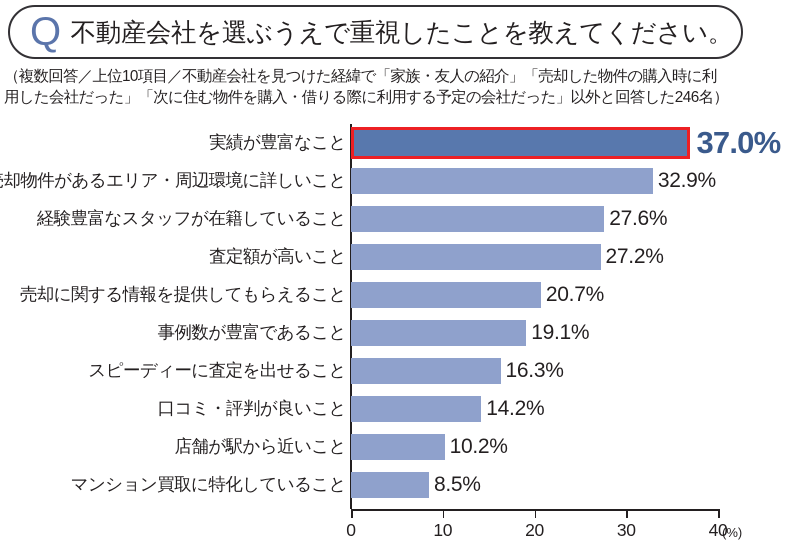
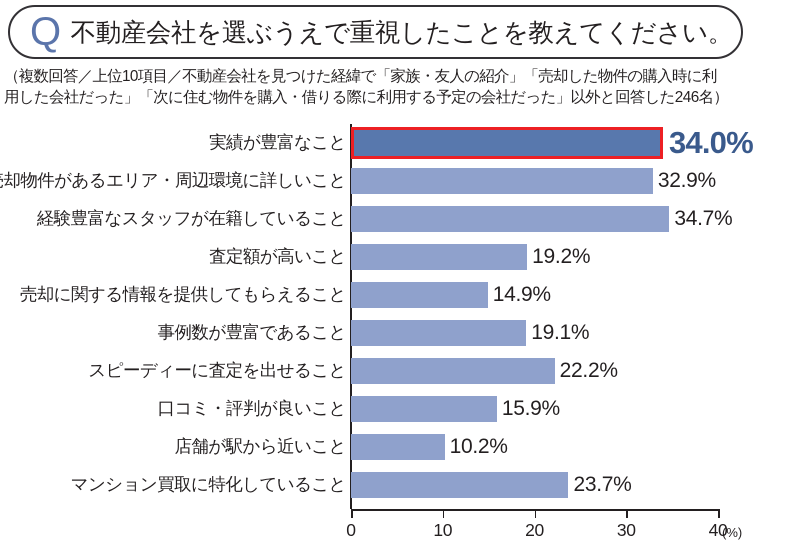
実績が豊富なこと: 37.0% -> 34.0%
経験豊富なスタッフが在籍していること: 27.6% -> 34.7%
査定額が高いこと: 27.2% -> 19.2%
売却に関する情報を提供してもらえること: 20.7% -> 14.9%
スピーディーに査定を出せること: 16.3% -> 22.2%
口コミ・評判が良いこと: 14.2% -> 15.9%
マンション買取に特化していること: 8.5% -> 23.7%
